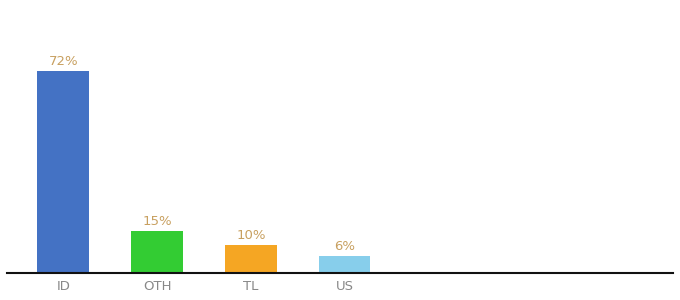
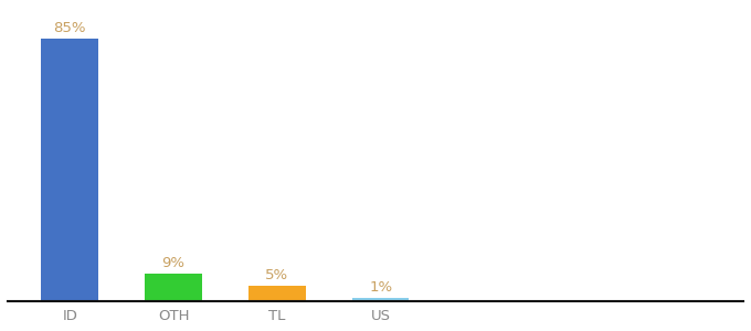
ID: 72% -> 85%
OTH: 15% -> 9%
TL: 10% -> 5%
US: 6% -> 1%
